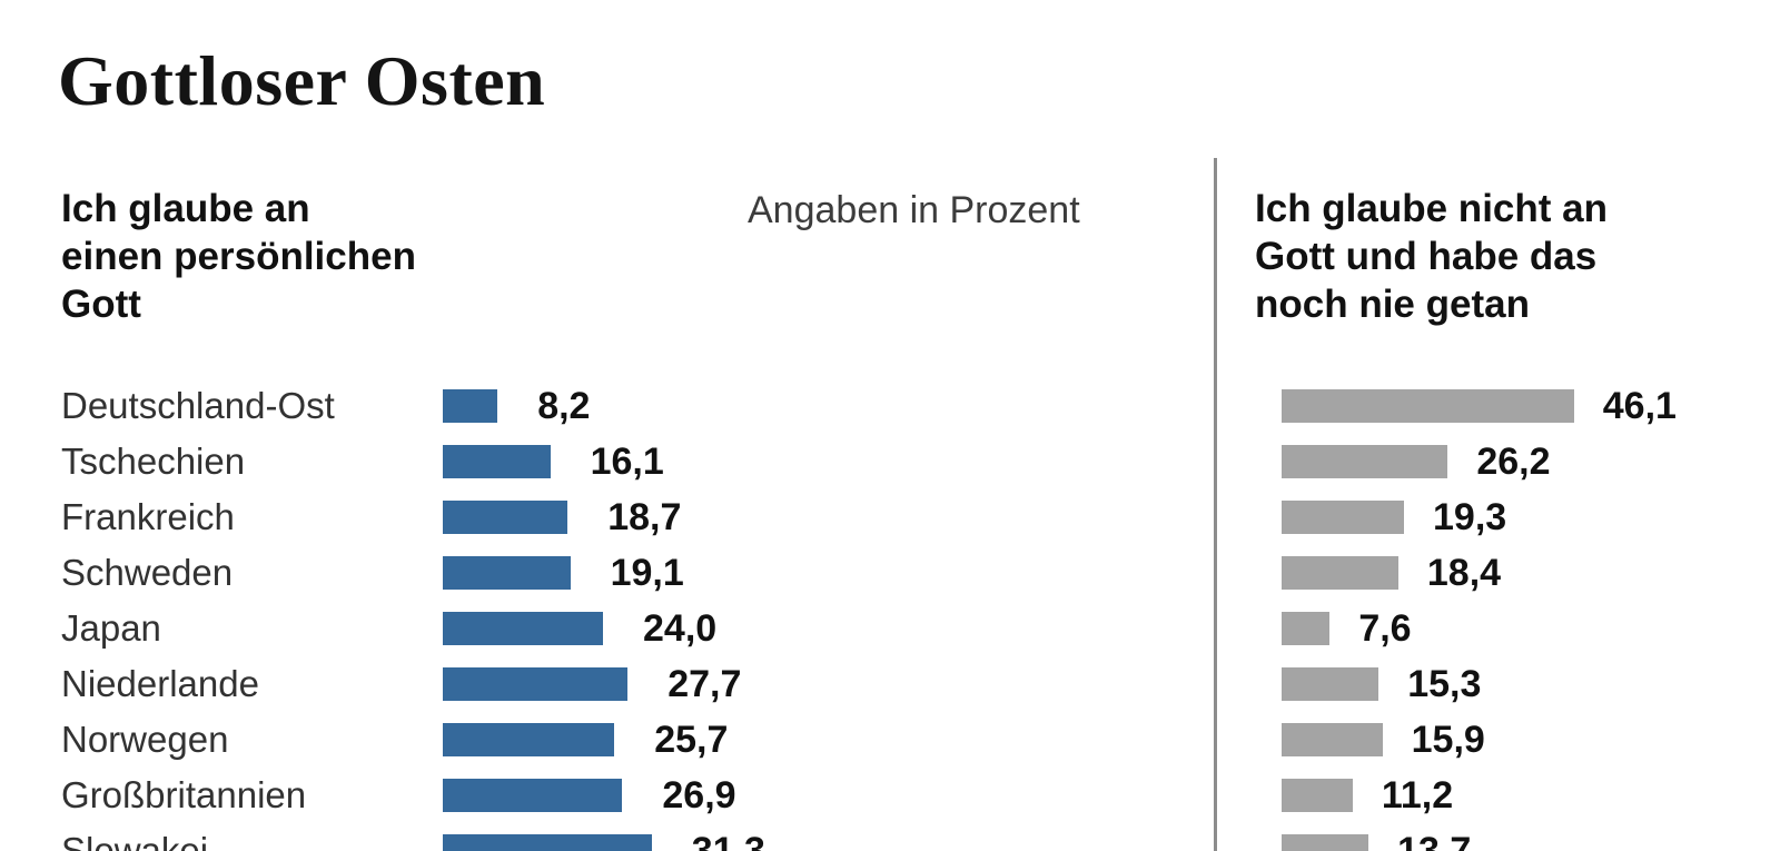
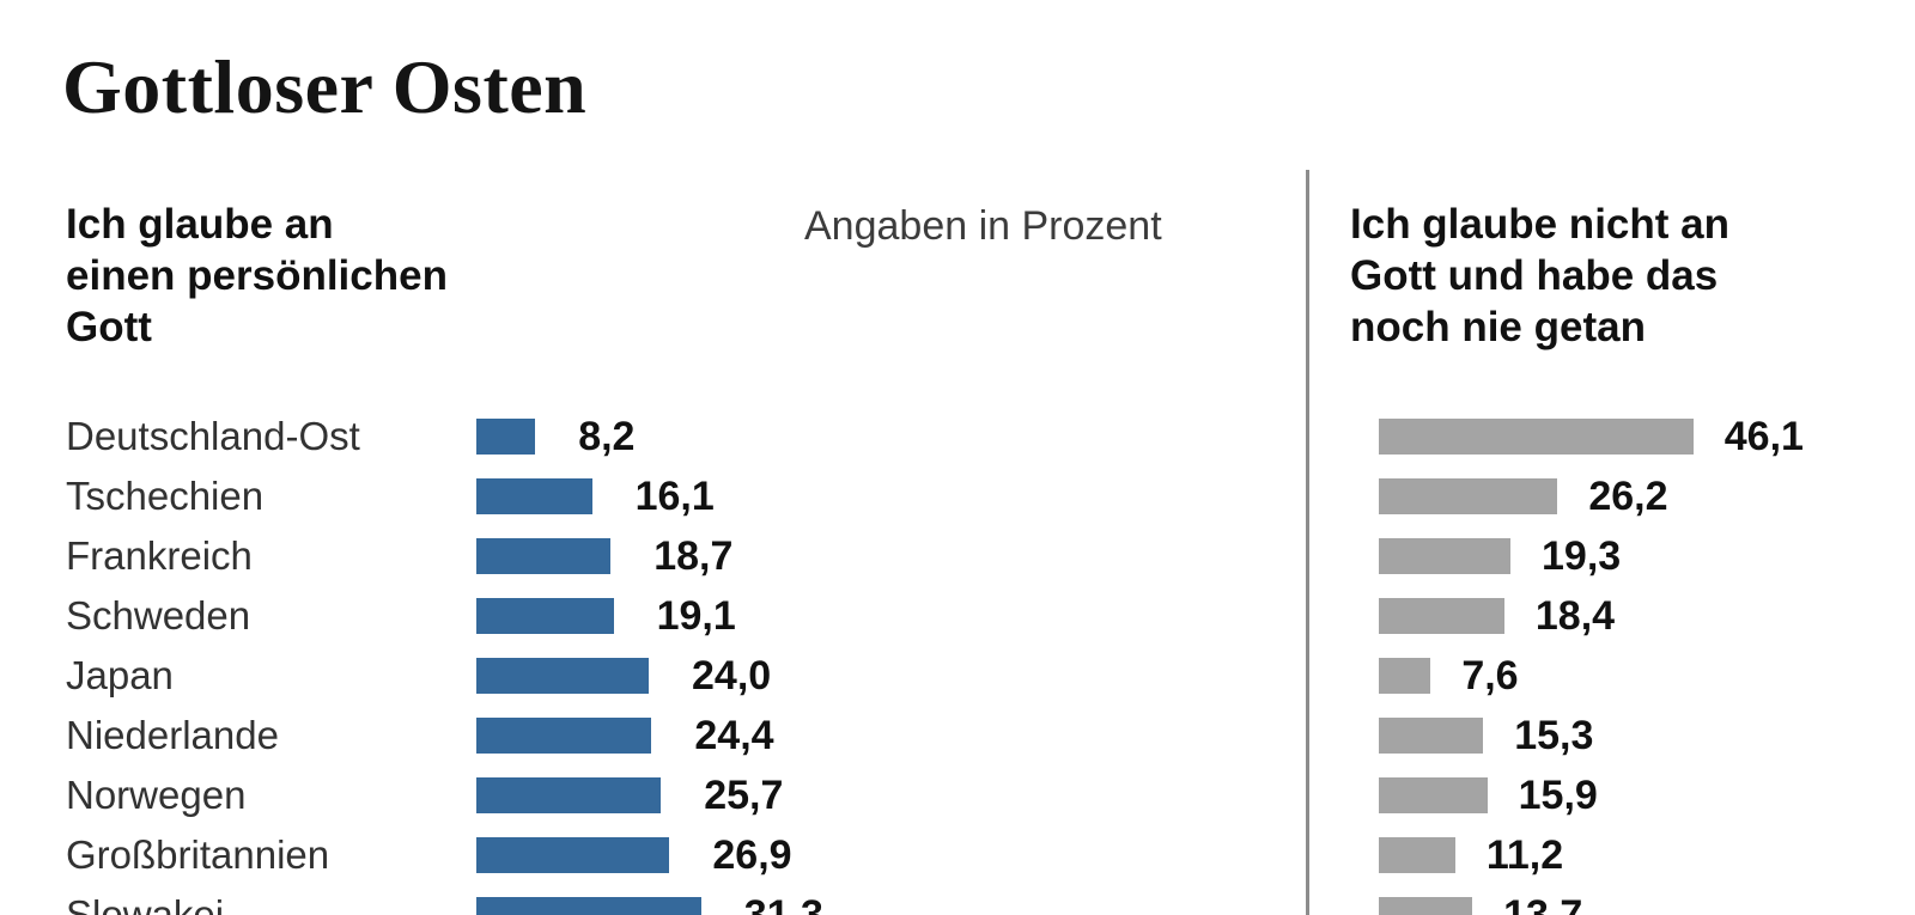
Ich glaube an einen persönlichen Gott/Niederlande: 27,7 -> 24,4
